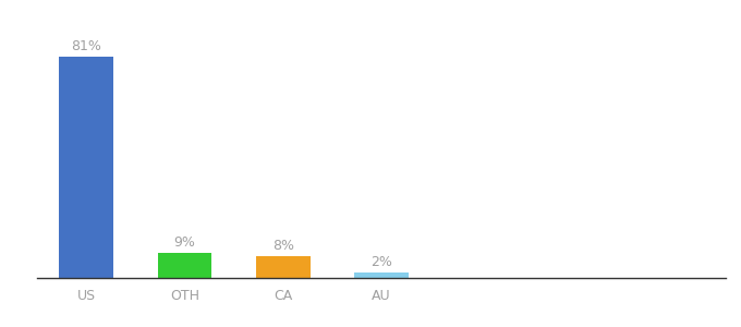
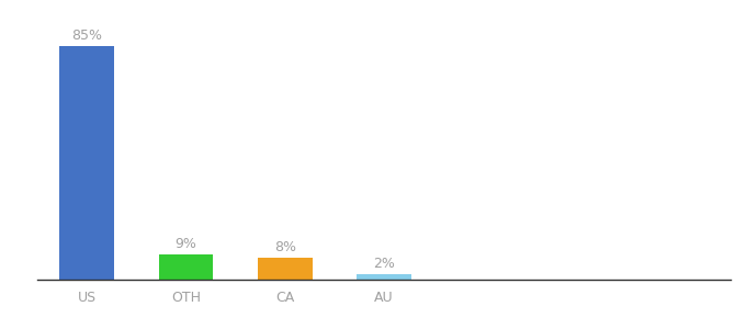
US: 81% -> 85%
